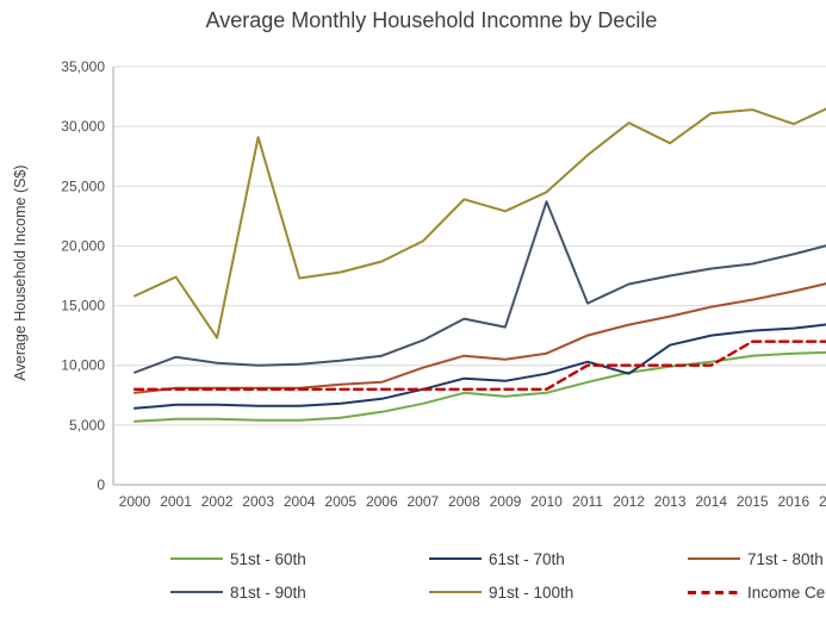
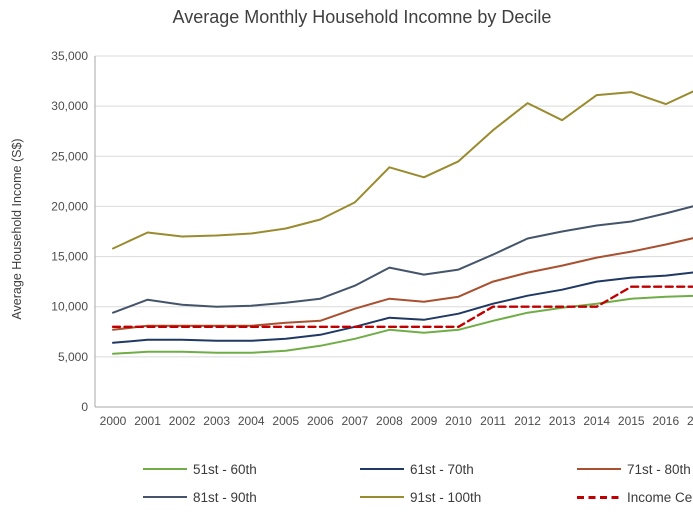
91st - 100th/2002: 12300 -> 17000
91st - 100th/2003: 29100 -> 17100
81st - 90th/2010: 23700 -> 13700
61st - 70th/2012: 9300 -> 11100
